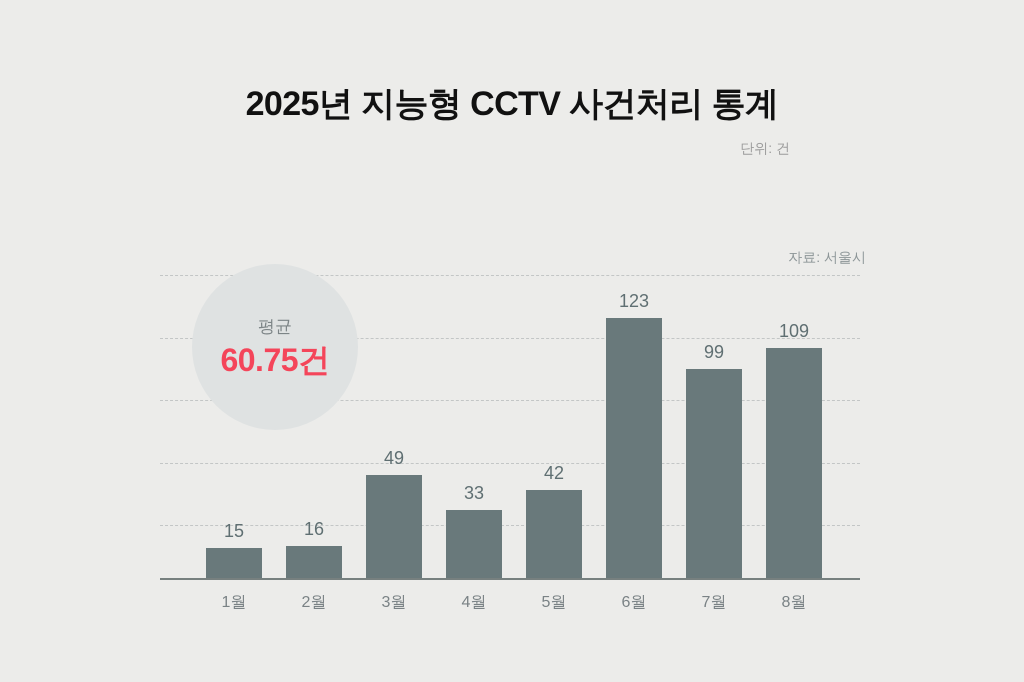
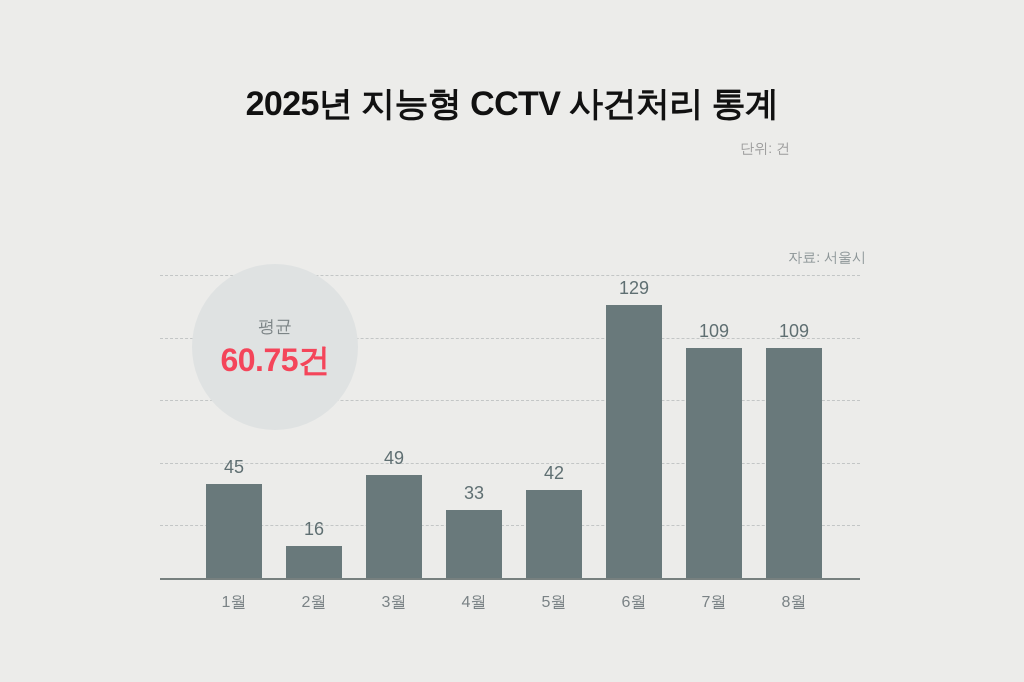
1월: 15 -> 45
6월: 123 -> 129
7월: 99 -> 109
